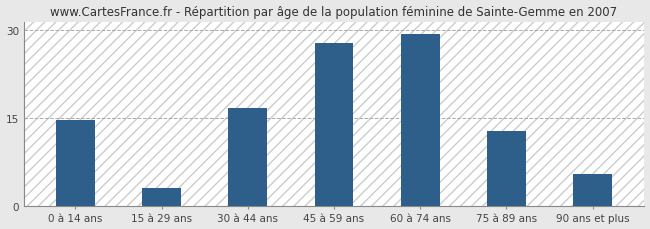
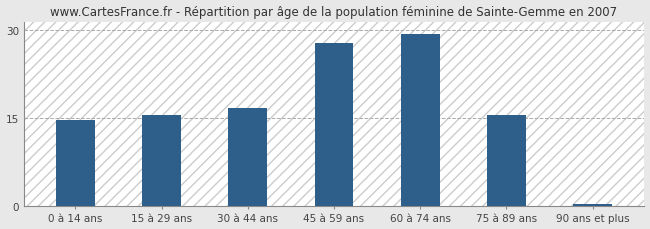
15 à 29 ans: 3.0 -> 15.5
75 à 89 ans: 12.8 -> 15.5
90 ans et plus: 5.4 -> 0.3
